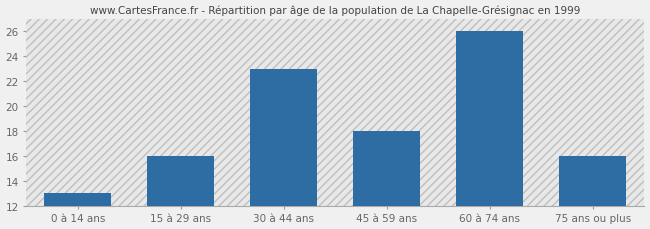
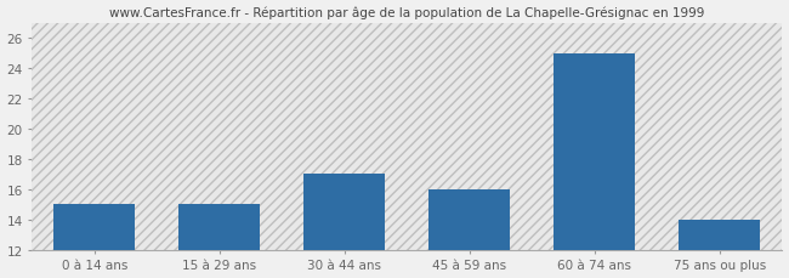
0 à 14 ans: 13 -> 15
15 à 29 ans: 16 -> 15
30 à 44 ans: 23 -> 17
45 à 59 ans: 18 -> 16
60 à 74 ans: 26 -> 25
75 ans ou plus: 16 -> 14
